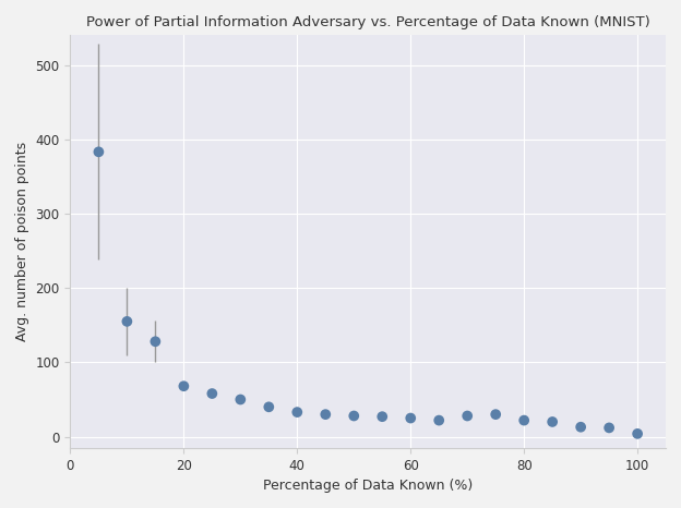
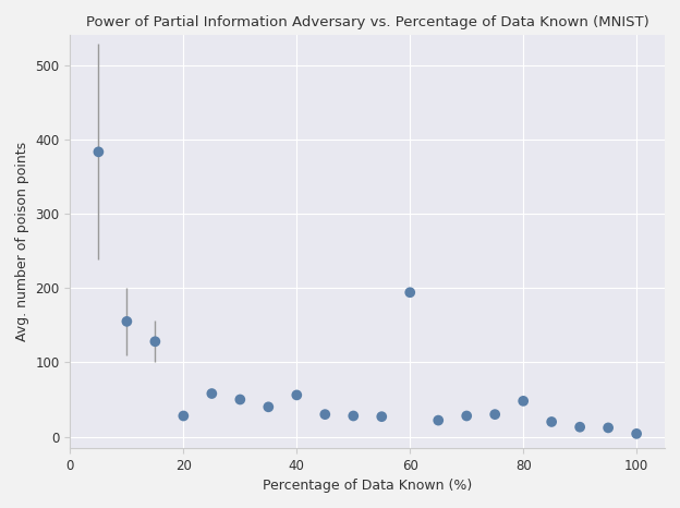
20: 68 -> 28
40: 33 -> 56
60: 25 -> 194
80: 22 -> 48
